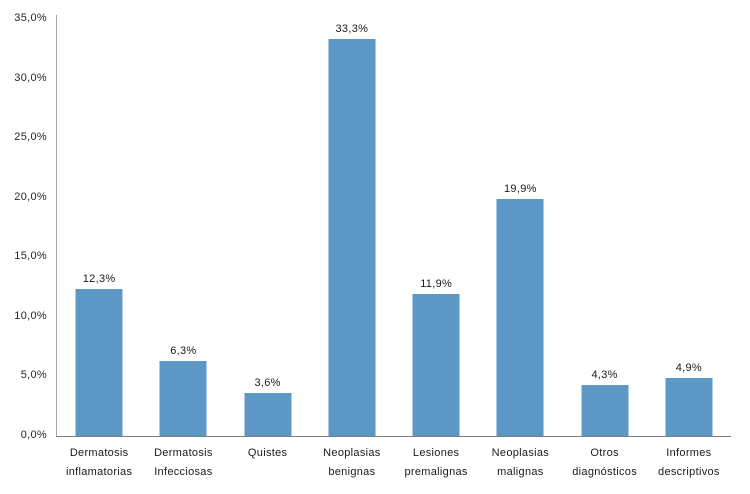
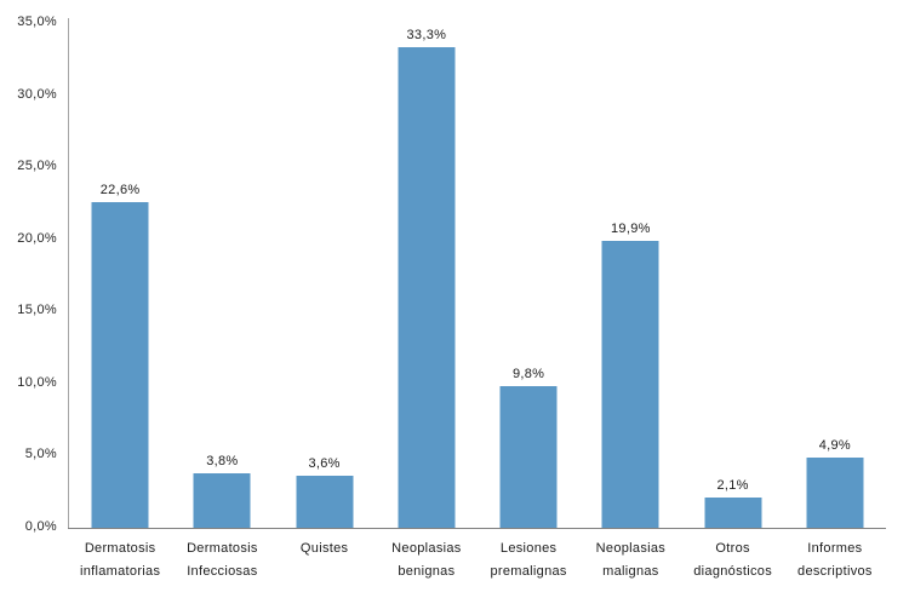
Dermatosis inflamatorias: 12,3% -> 22,6%
Dermatosis Infecciosas: 6,3% -> 3,8%
Lesiones premalignas: 11,9% -> 9,8%
Otros diagnósticos: 4,3% -> 2,1%
